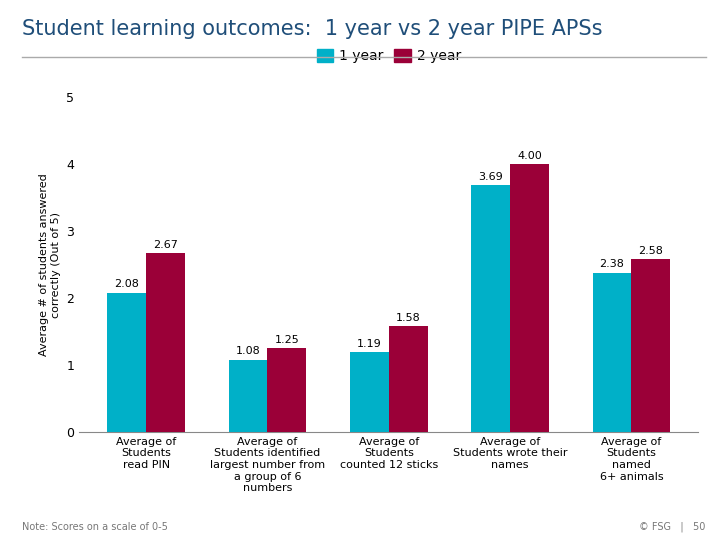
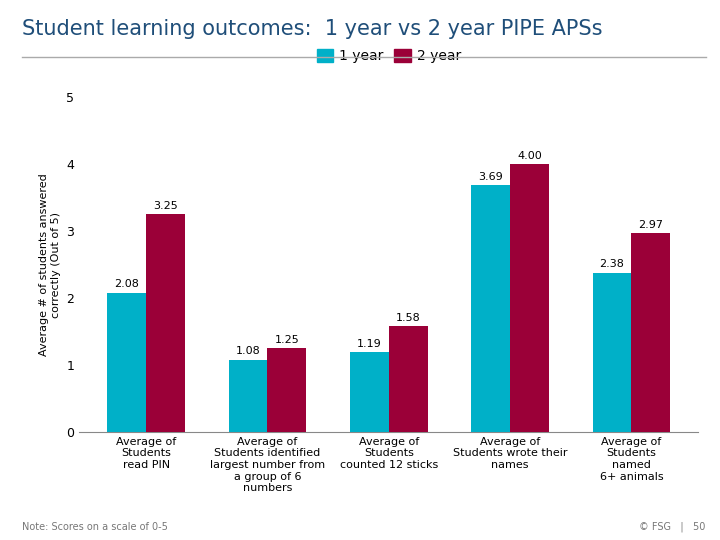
2 year/Average of Students read PIN: 2.67 -> 3.25
2 year/Average of Students named 6+ animals: 2.58 -> 2.97
